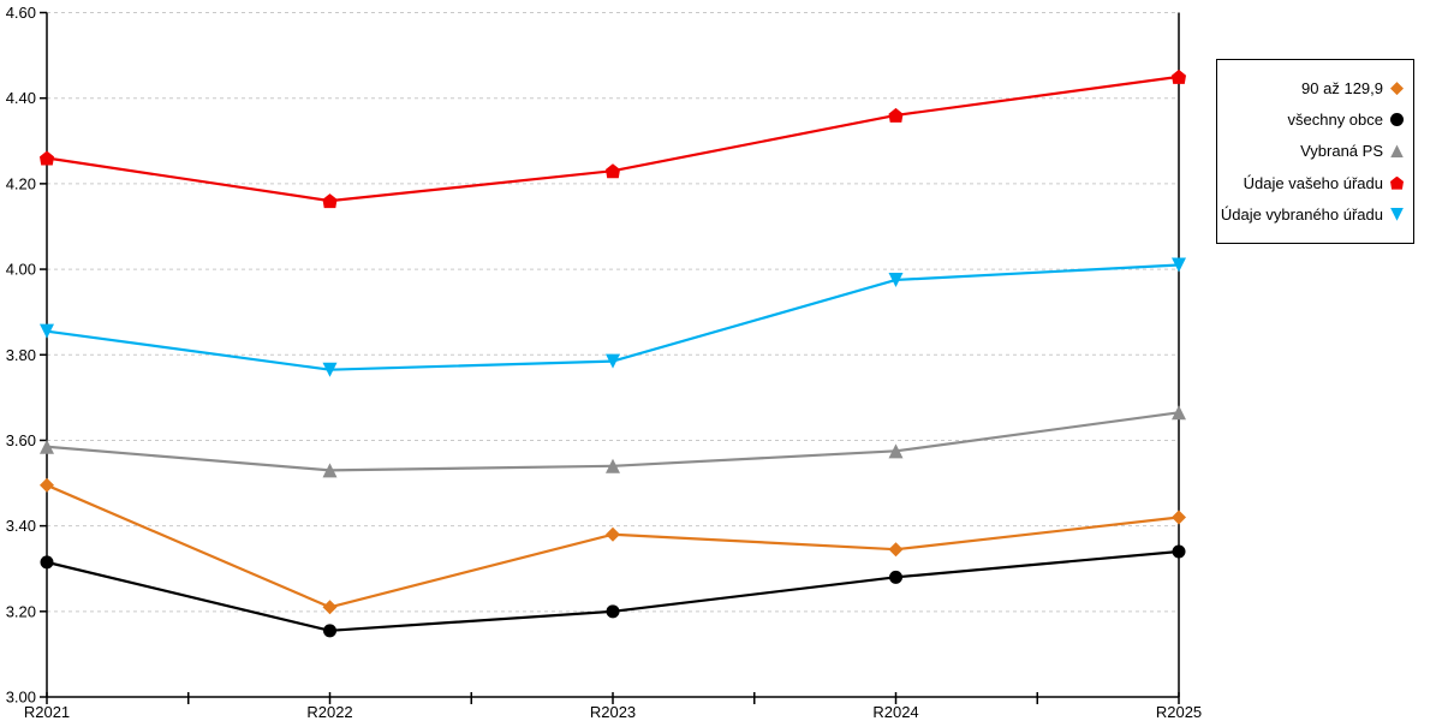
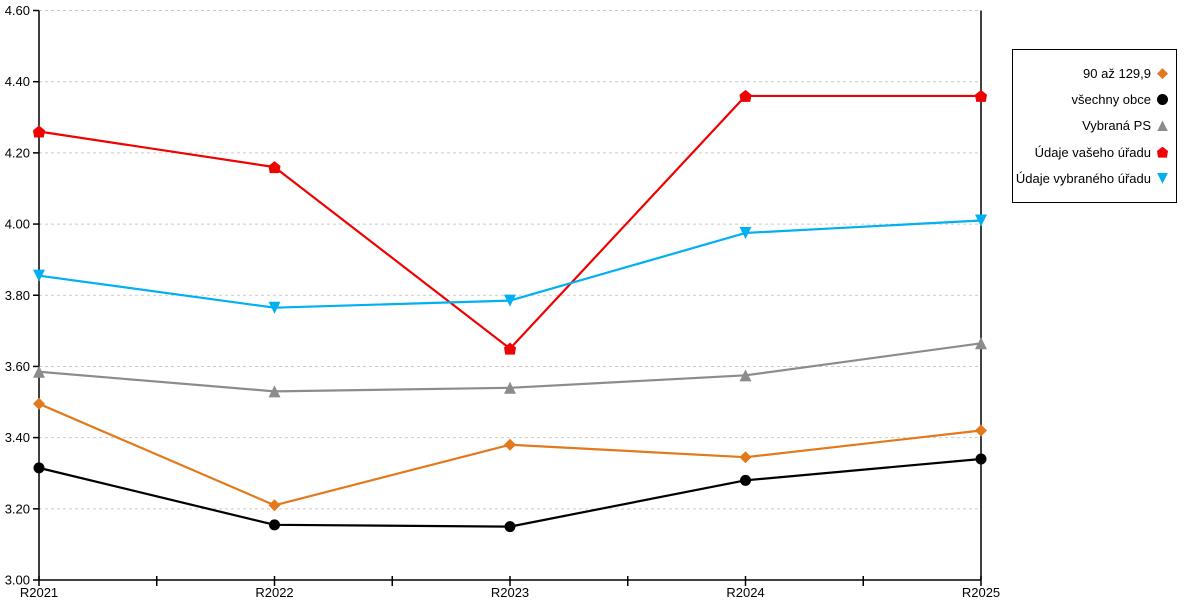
všechny obce/R2023: 3.20 -> 3.15
Údaje vašeho úřadu/R2023: 4.23 -> 3.65
Údaje vašeho úřadu/R2025: 4.45 -> 4.36
